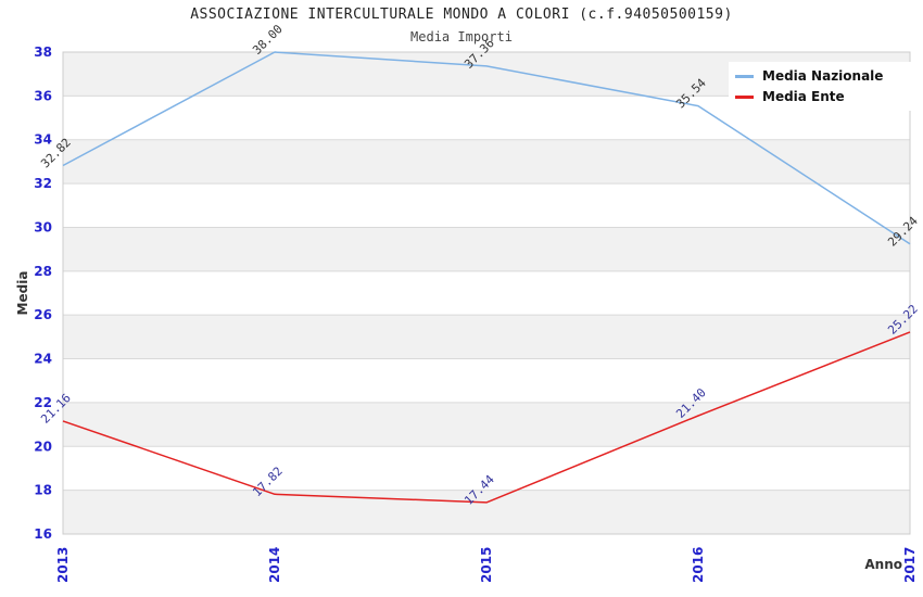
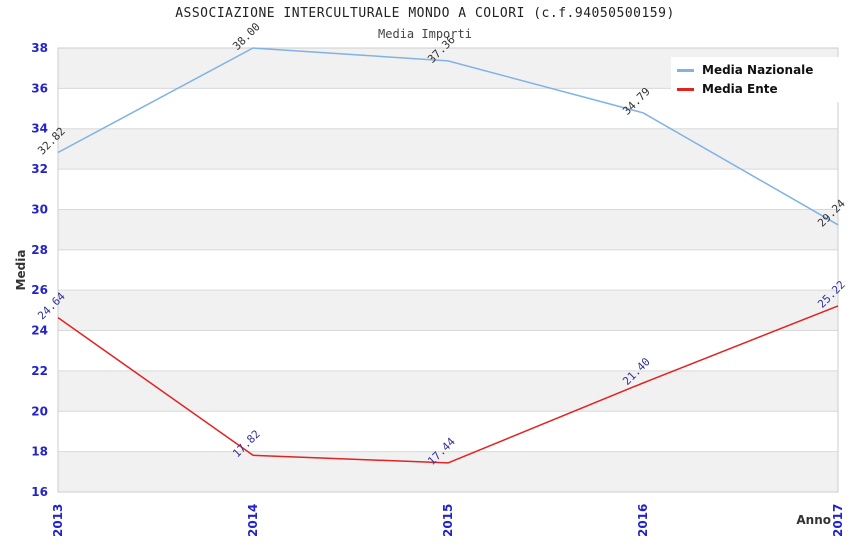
Media Ente/2013: 21.16 -> 24.64
Media Nazionale/2016: 35.54 -> 34.79
